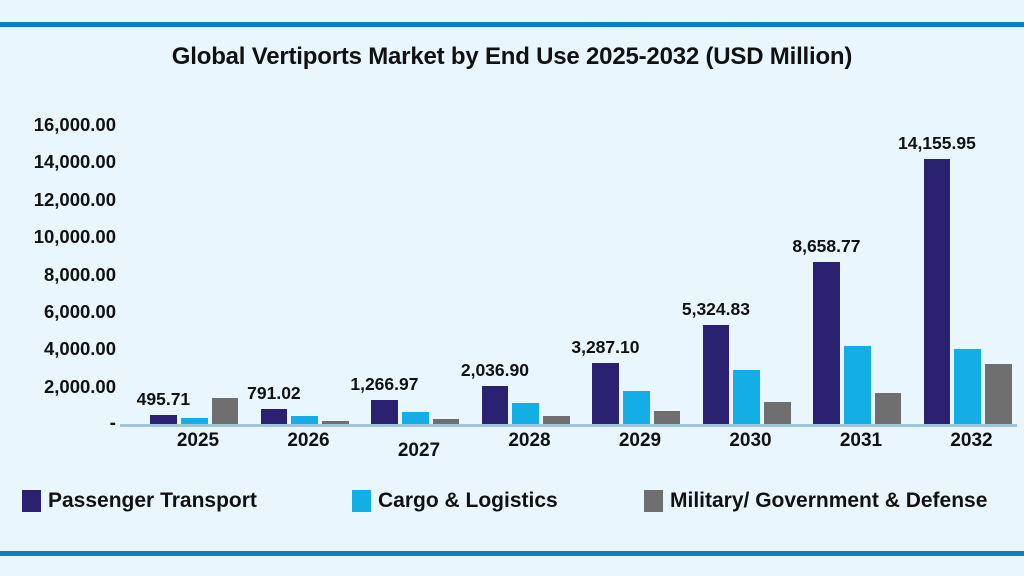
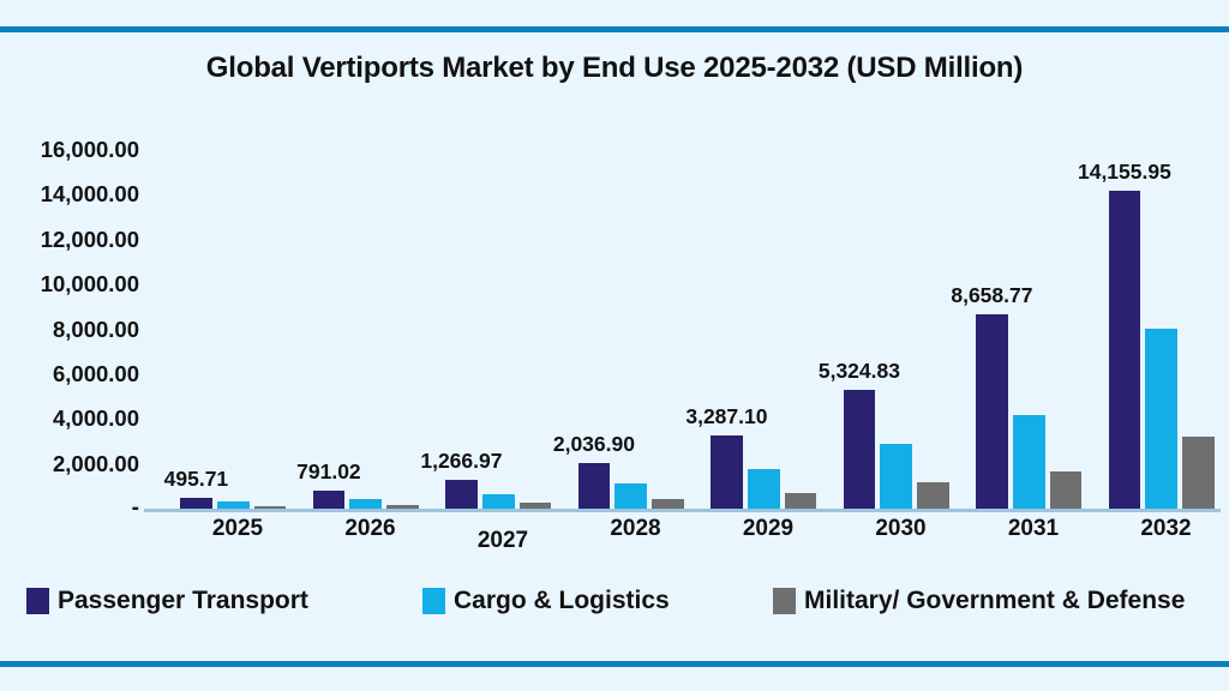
Military/ Government & Defense/2025: 1400 -> 100
Cargo & Logistics/2032: 4000 -> 8000
